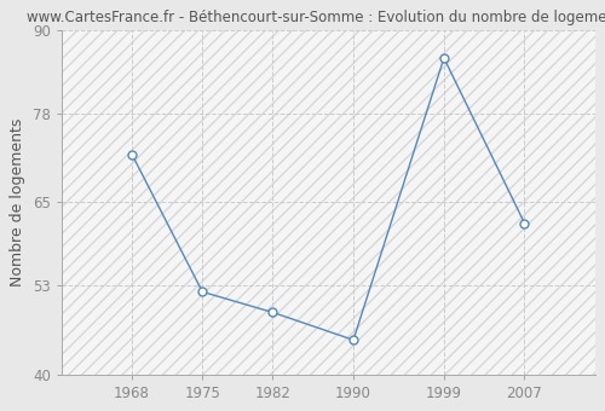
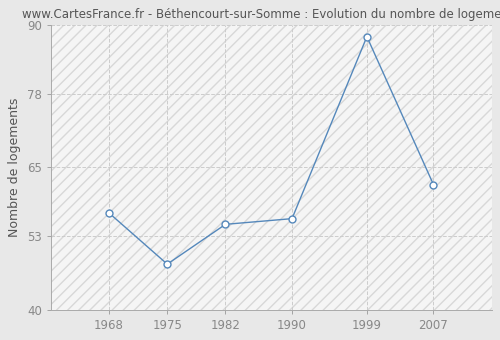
1968: 72 -> 57
1975: 52 -> 48
1982: 49 -> 55
1990: 45 -> 56
1999: 86 -> 88
